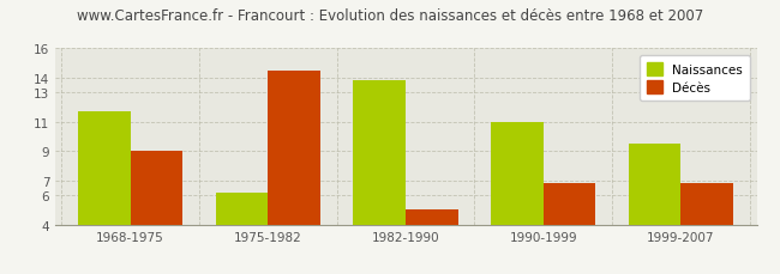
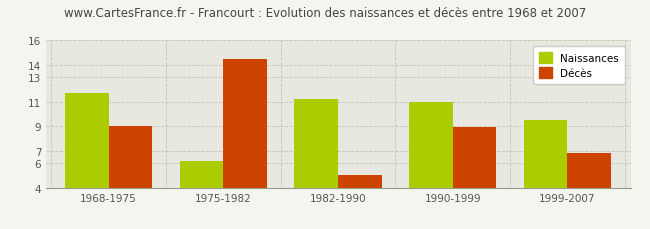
Naissances/1982-1990: 13.8 -> 11.2
Décès/1990-1999: 6.8 -> 8.9
